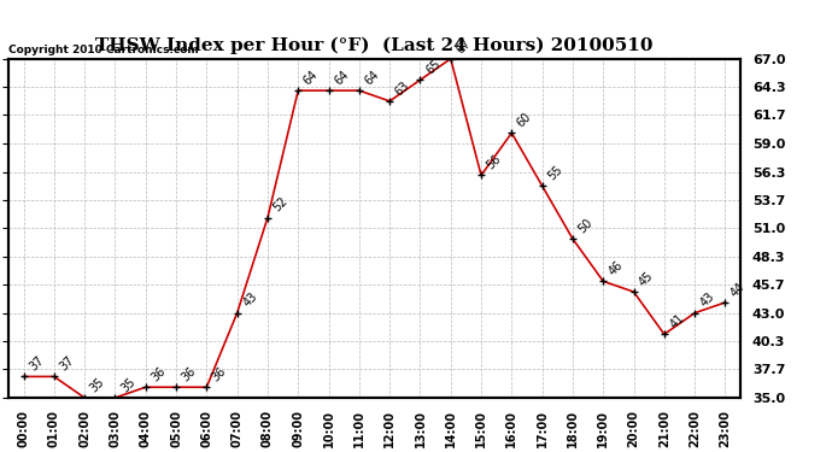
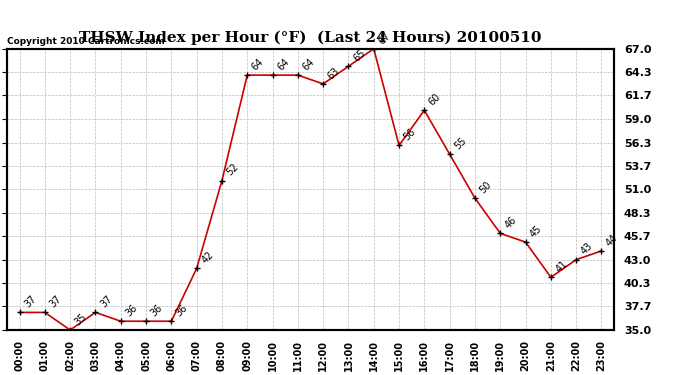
03:00: 35 -> 37
07:00: 43 -> 42
